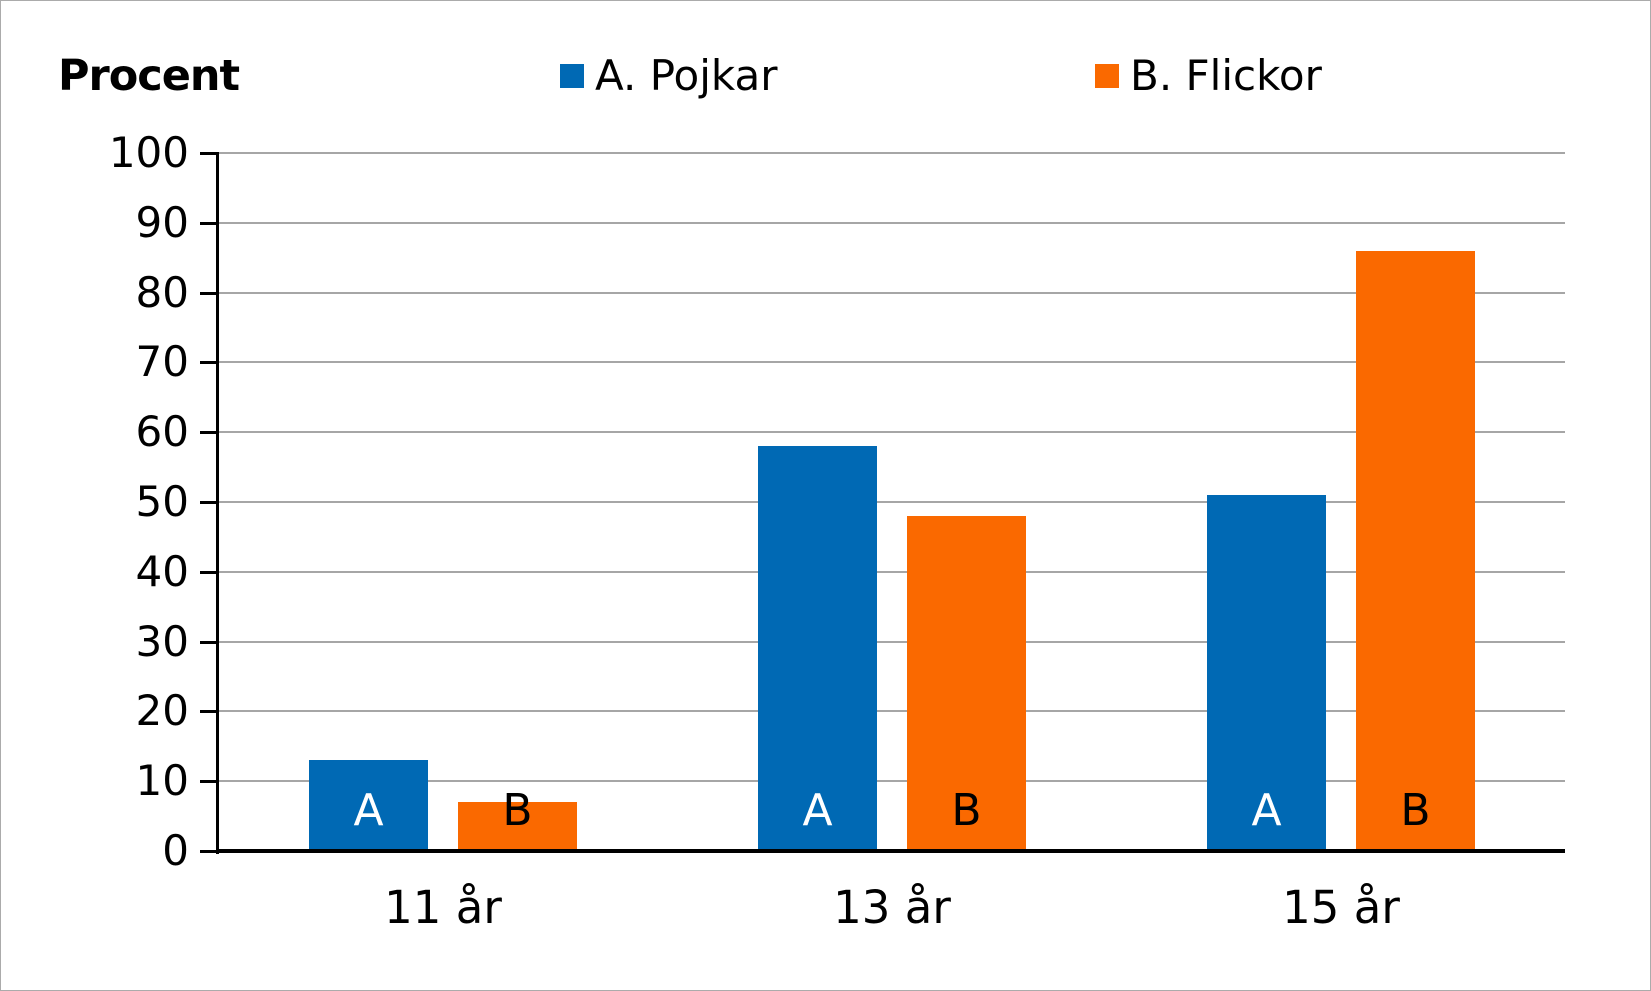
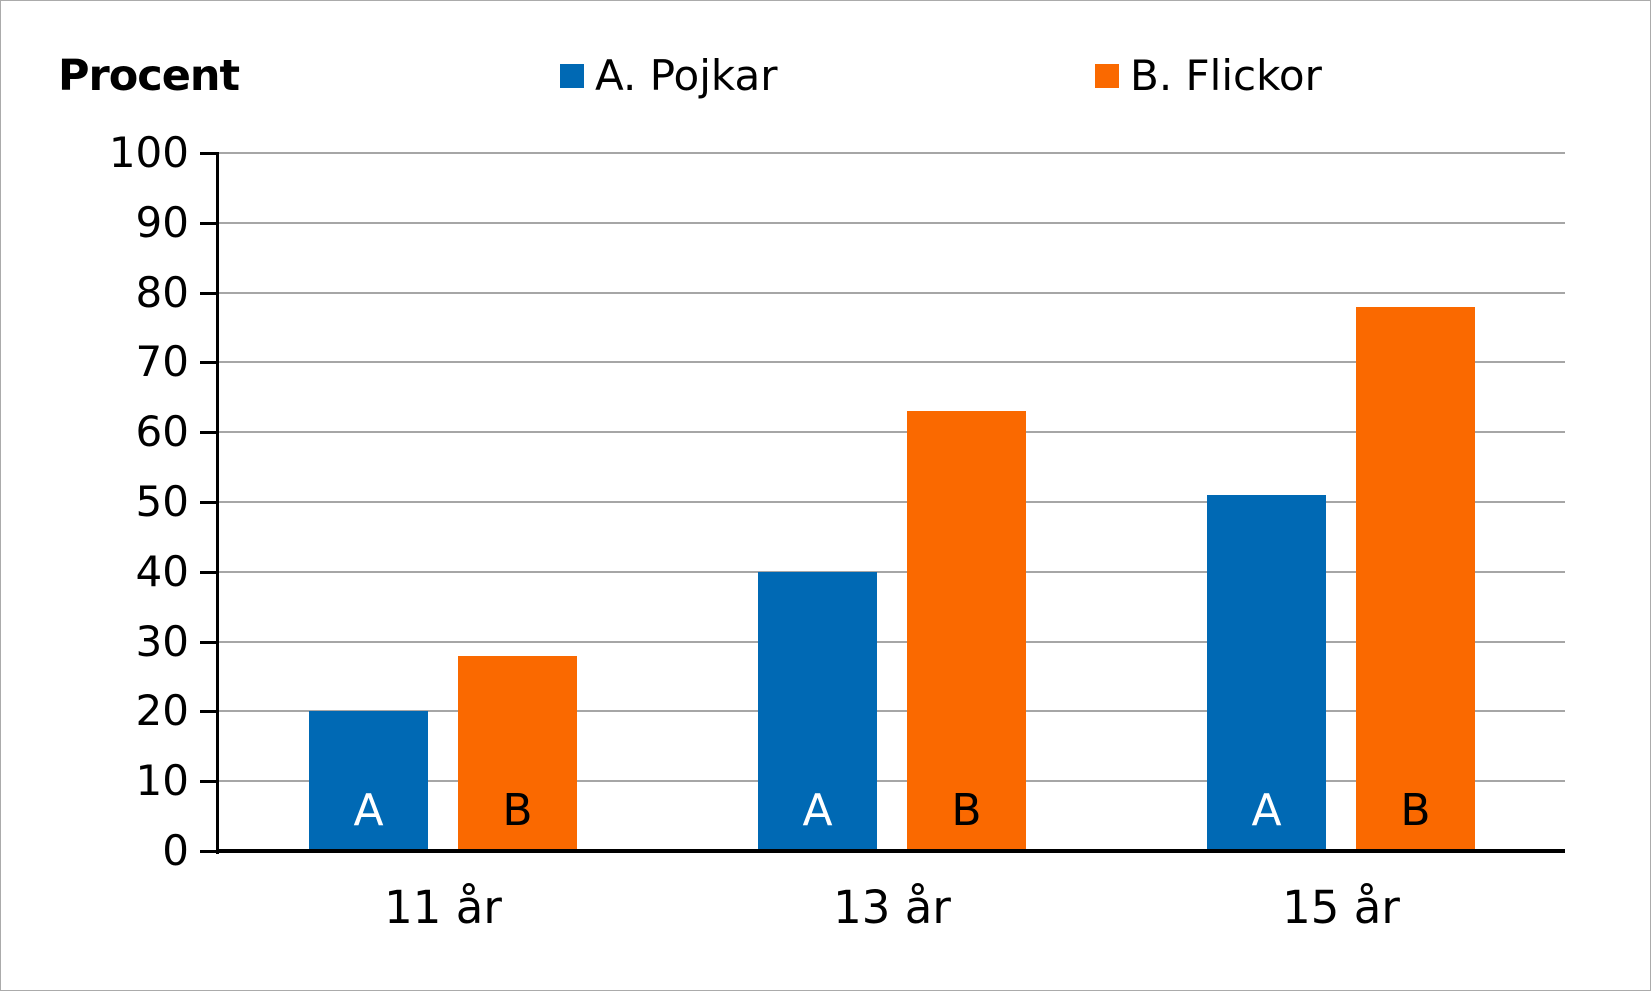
A. Pojkar/11 år: 13 -> 20
B. Flickor/11 år: 7 -> 28
A. Pojkar/13 år: 58 -> 40
B. Flickor/13 år: 48 -> 63
B. Flickor/15 år: 86 -> 78
